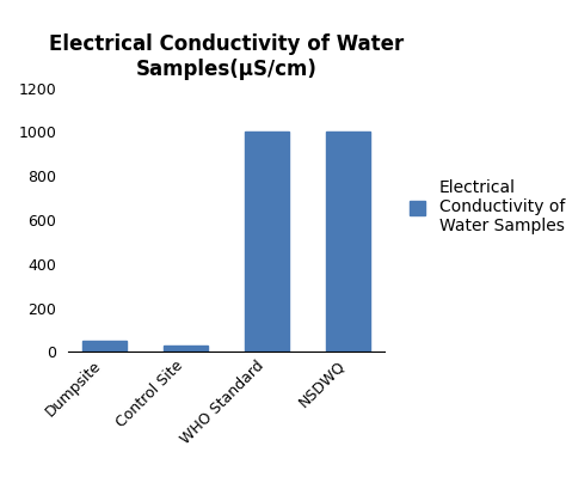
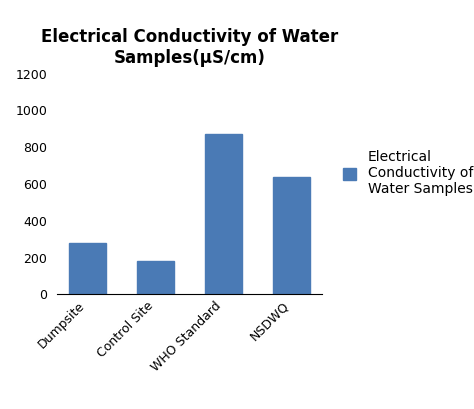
Dumpsite: 50 -> 280
Control Site: 30 -> 180
WHO Standard: 1000 -> 870
NSDWQ: 1000 -> 640
